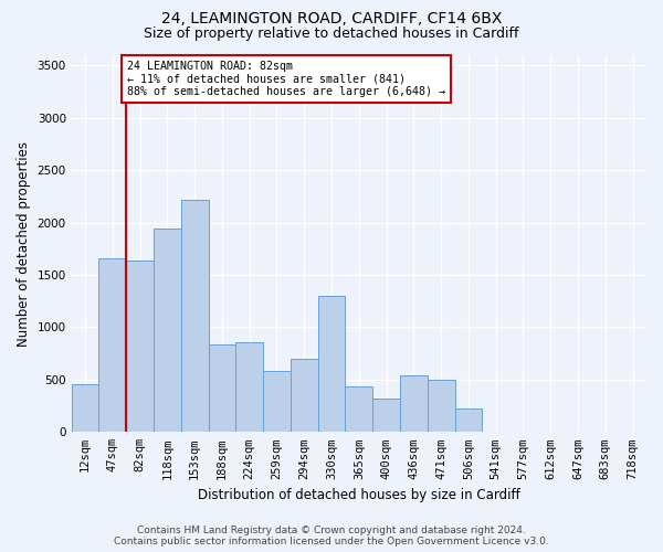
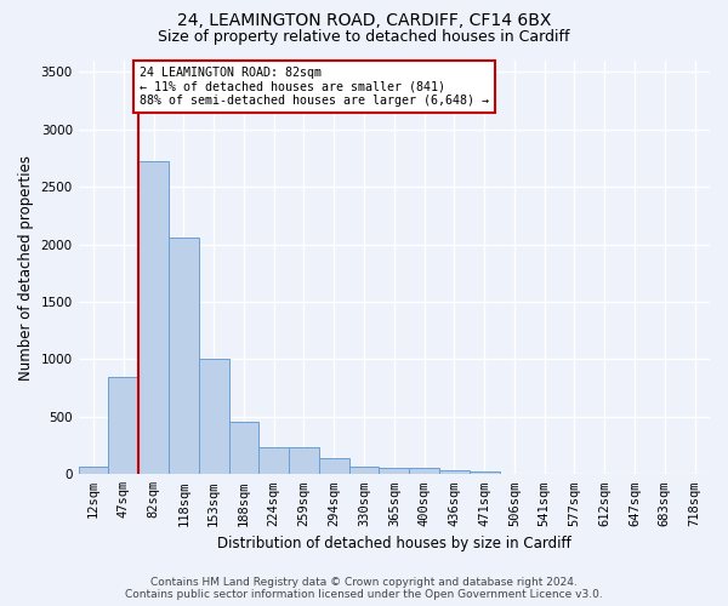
12sqm: 460 -> 60
47sqm: 1660 -> 850
82sqm: 1640 -> 2720
118sqm: 1940 -> 2060
153sqm: 2220 -> 1010
188sqm: 840 -> 460
224sqm: 860 -> 230
259sqm: 580 -> 230
294sqm: 700 -> 140
330sqm: 1300 -> 60
365sqm: 440 -> 60
400sqm: 320 -> 60
436sqm: 540 -> 30
471sqm: 500 -> 30
506sqm: 220 -> 0
